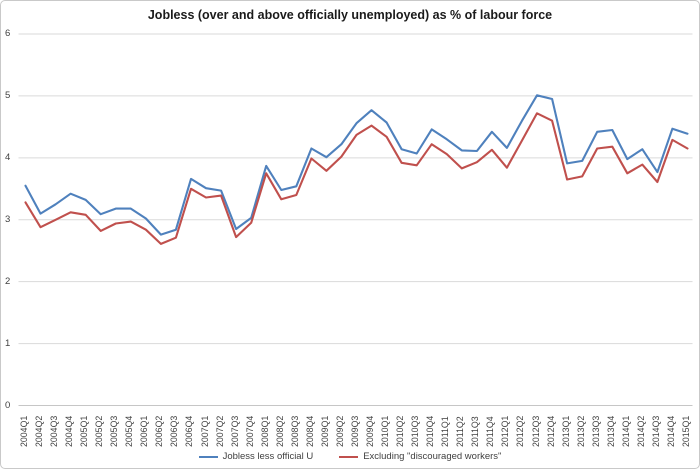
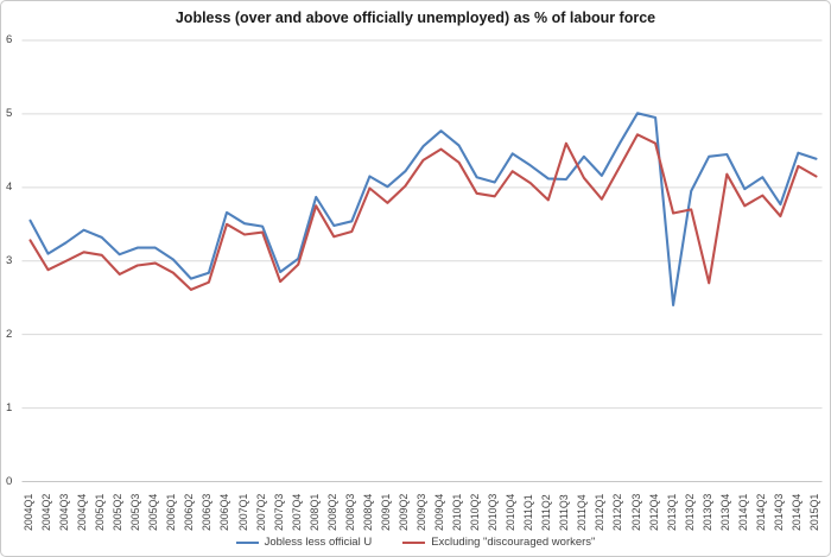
Excluding "discouraged workers"/2011Q3: 3.9 -> 4.6
Jobless less official U/2013Q1: 3.9 -> 2.4
Excluding "discouraged workers"/2013Q3: 4.2 -> 2.7
